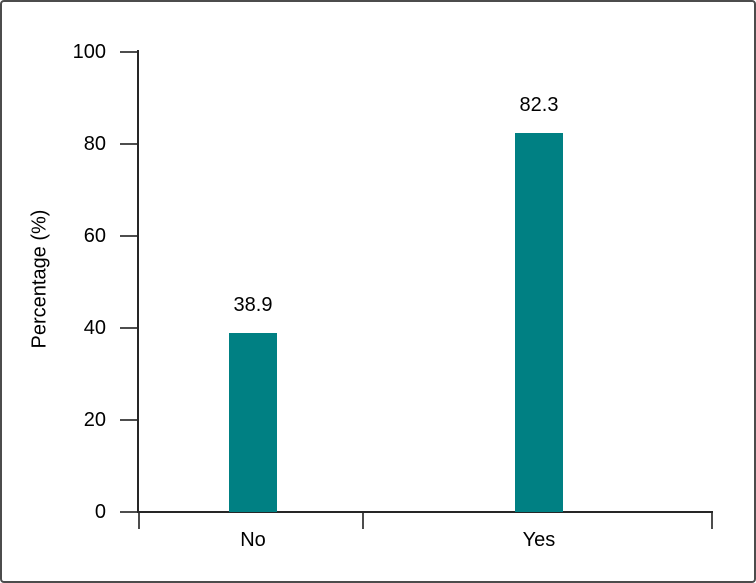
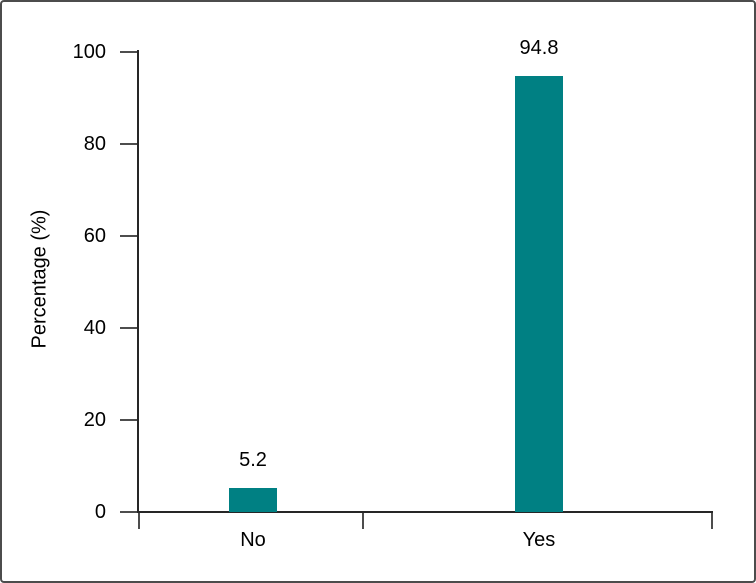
No: 38.9 -> 5.2
Yes: 82.3 -> 94.8
